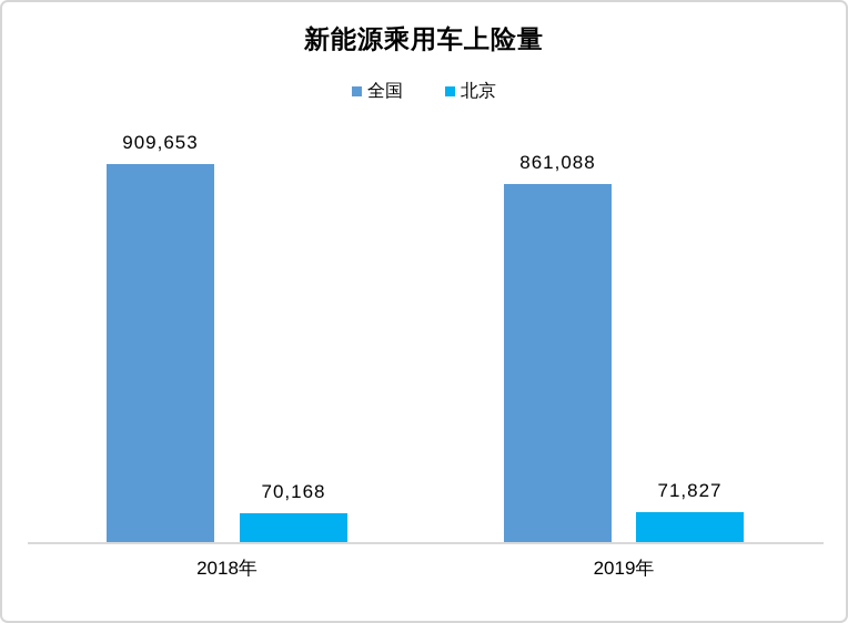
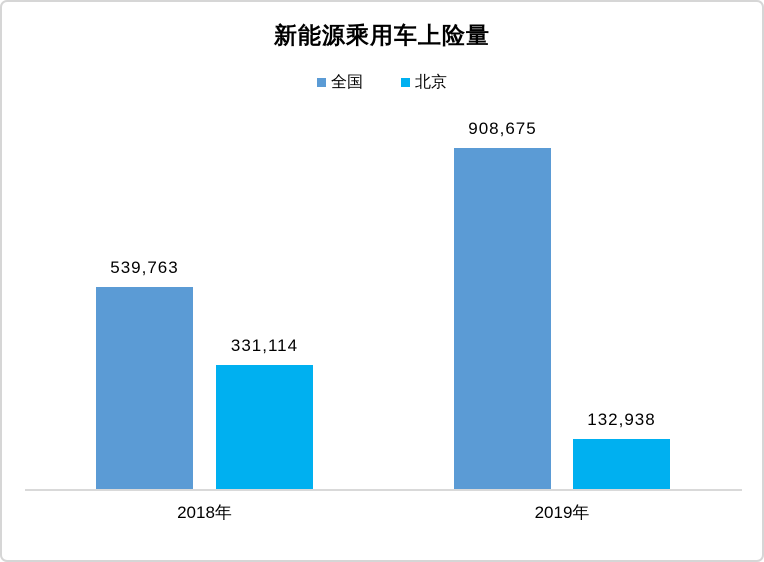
全国/2018年: 909,653 -> 539,763
北京/2018年: 70,168 -> 331,114
全国/2019年: 861,088 -> 908,675
北京/2019年: 71,827 -> 132,938
